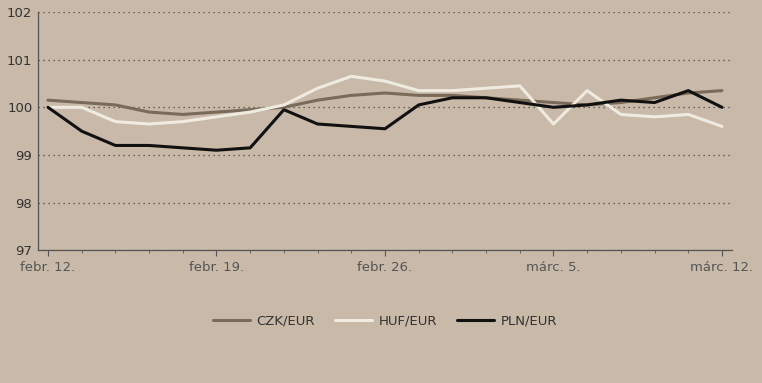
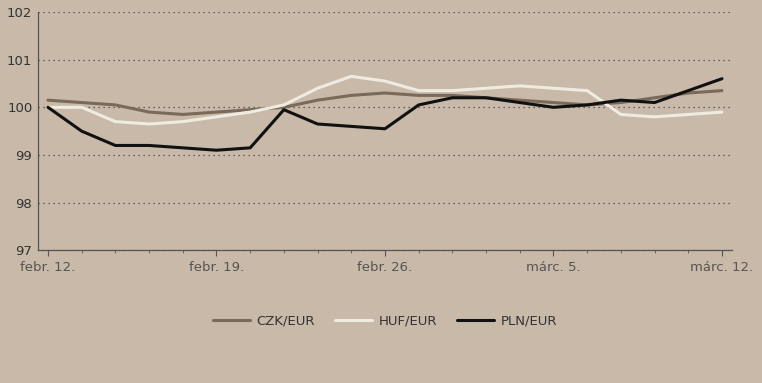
HUF/EUR/márc. 5.: 99.65 -> 100.40
HUF/EUR/márc. 12.: 99.60 -> 99.90
PLN/EUR/márc. 12.: 100.00 -> 100.60
